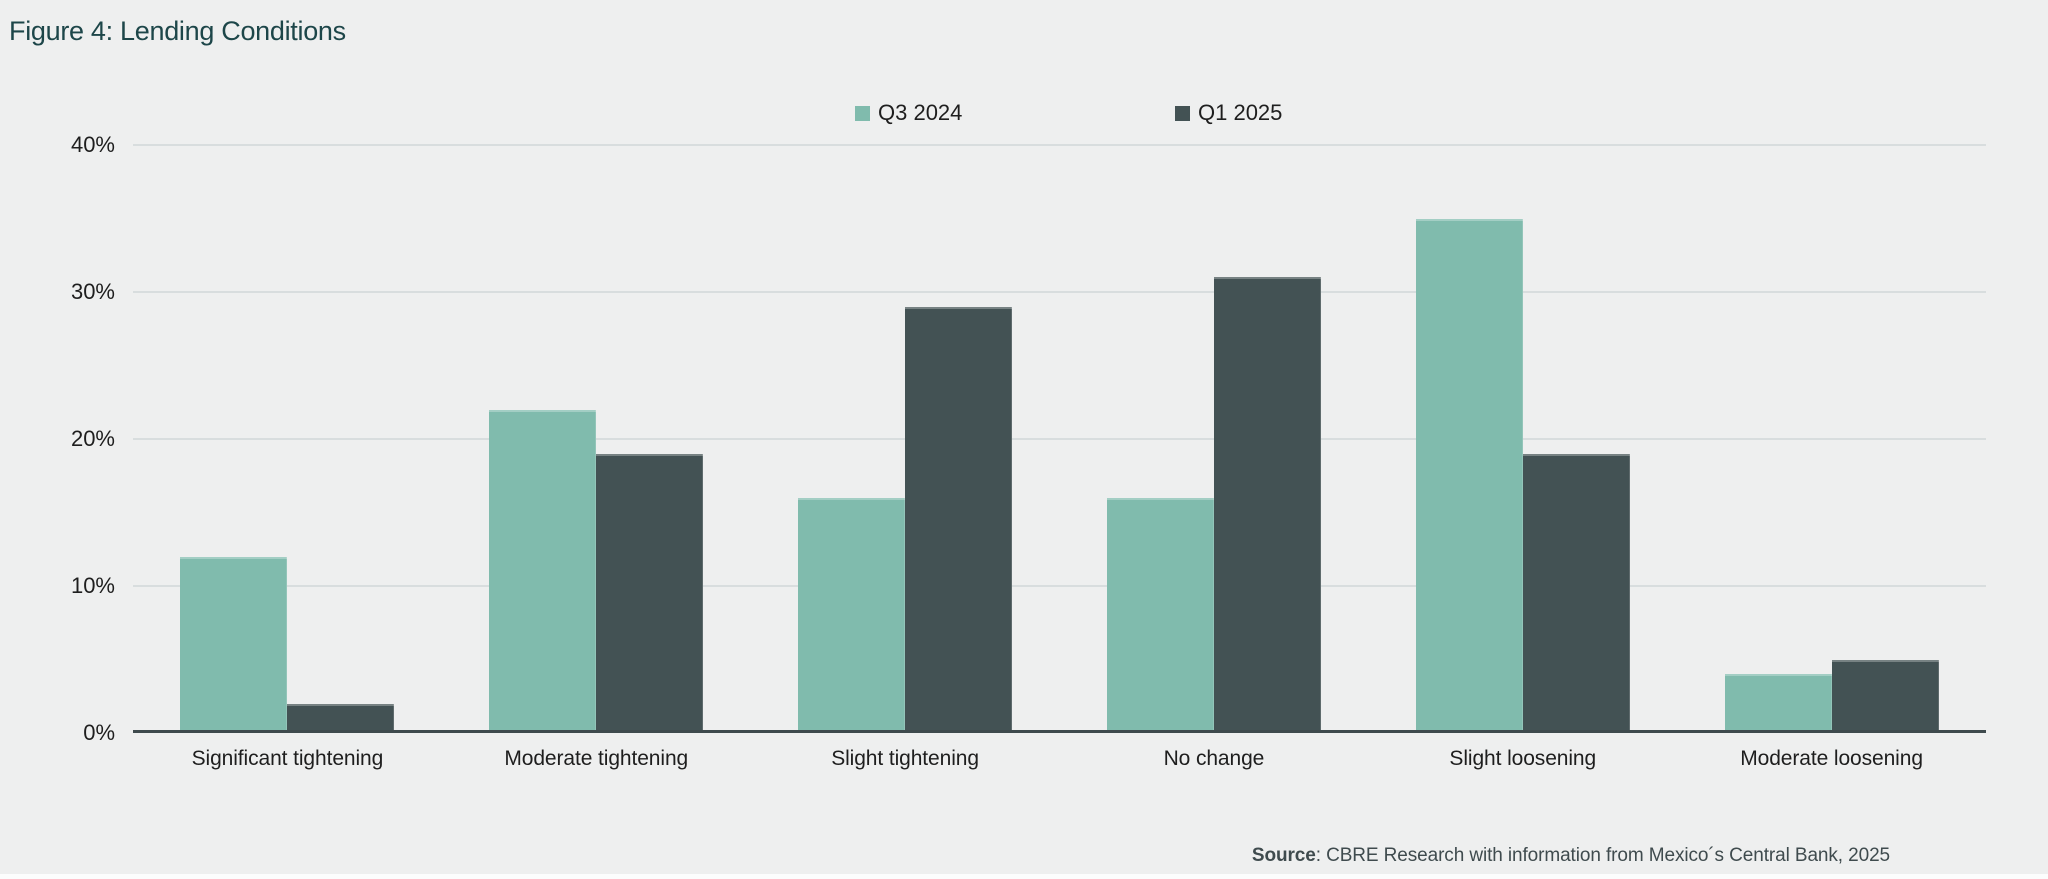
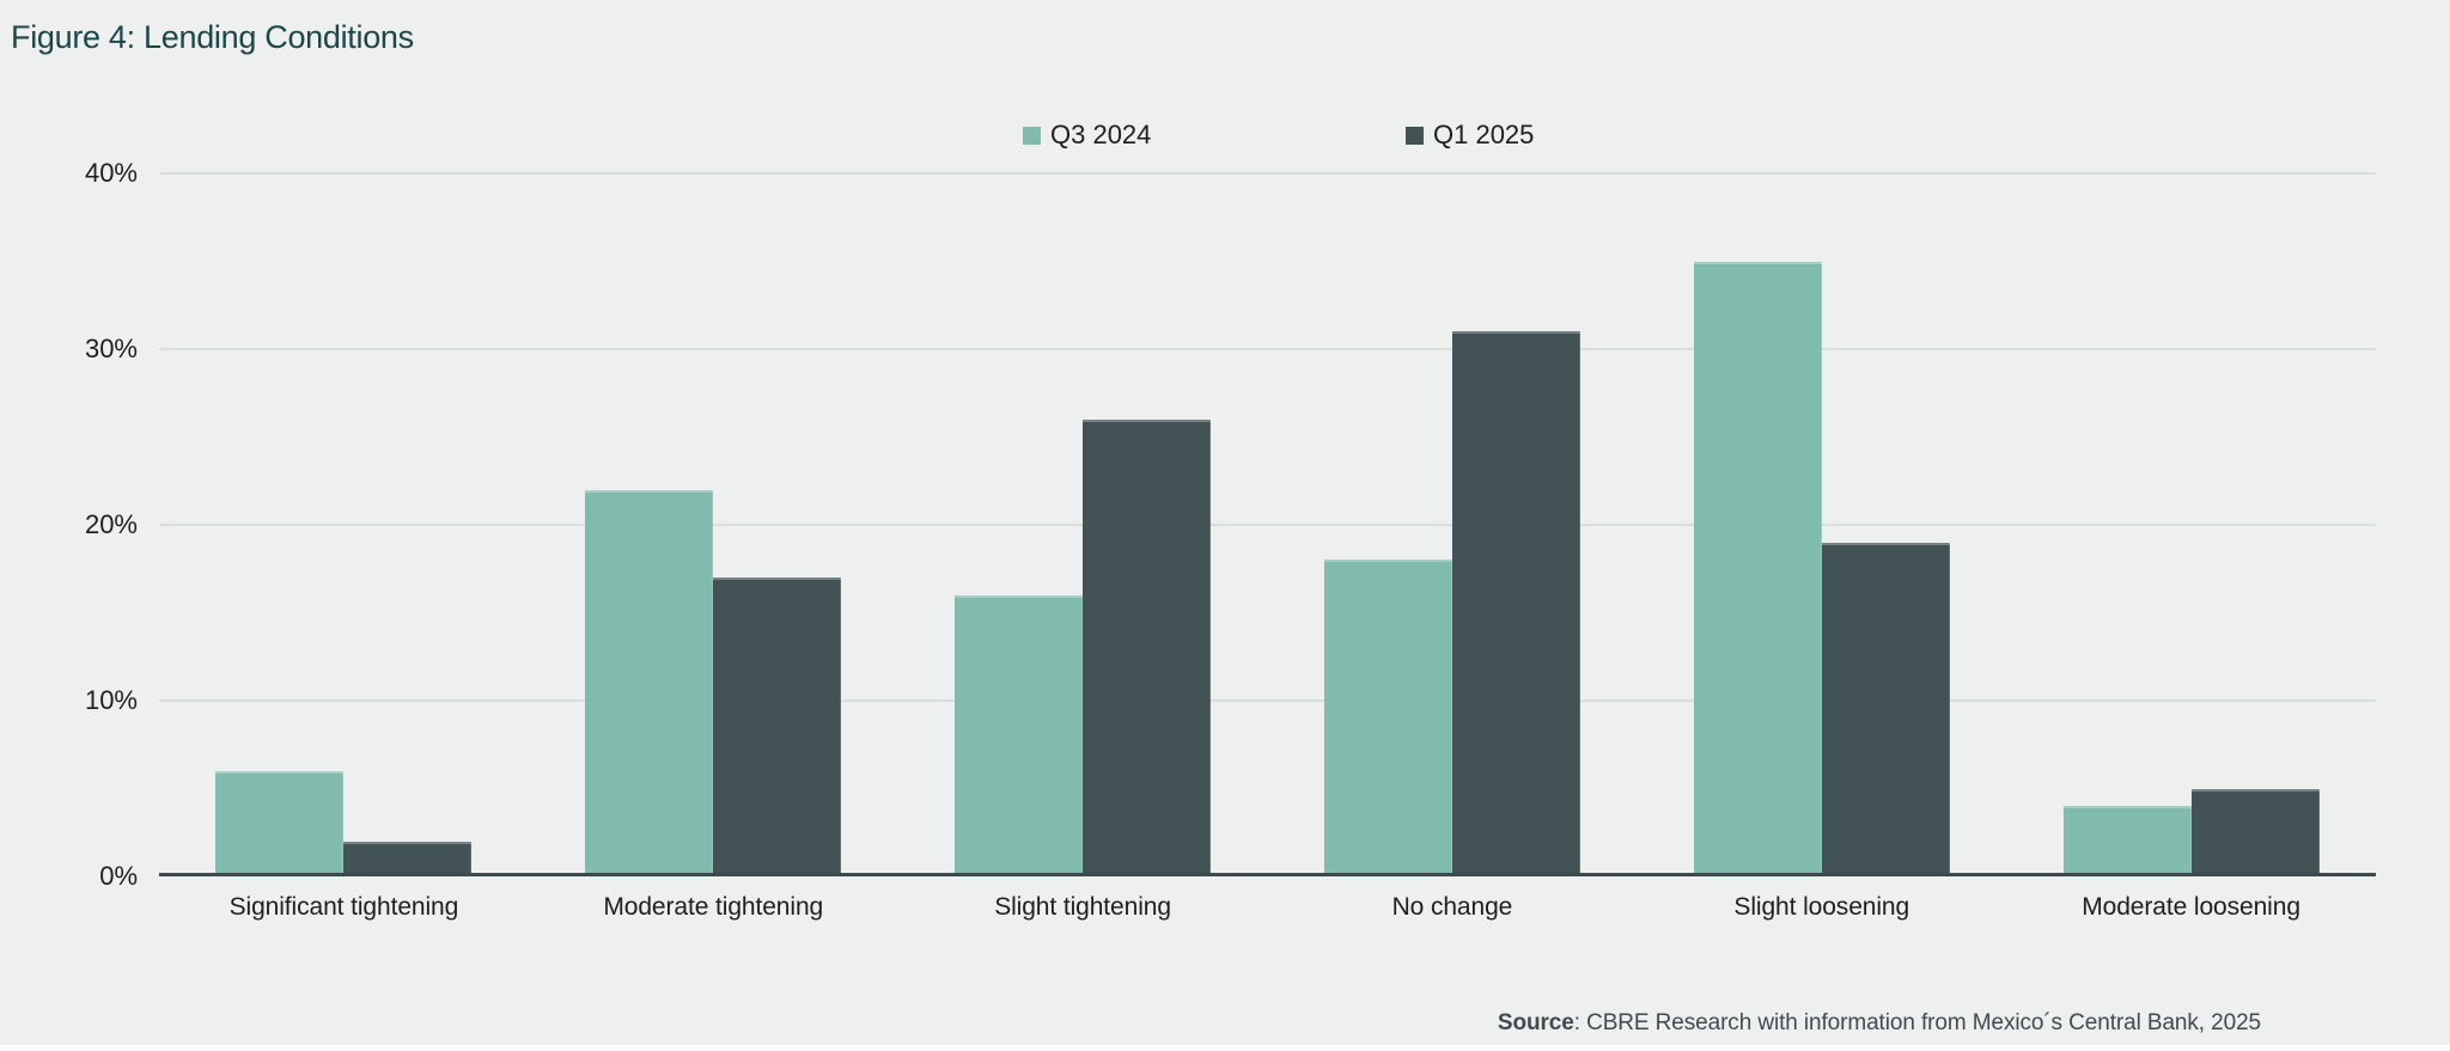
Q3 2024/Significant tightening: 12% -> 6%
Q1 2025/Moderate tightening: 19% -> 17%
Q1 2025/Slight tightening: 29% -> 26%
Q3 2024/No change: 16% -> 18%
